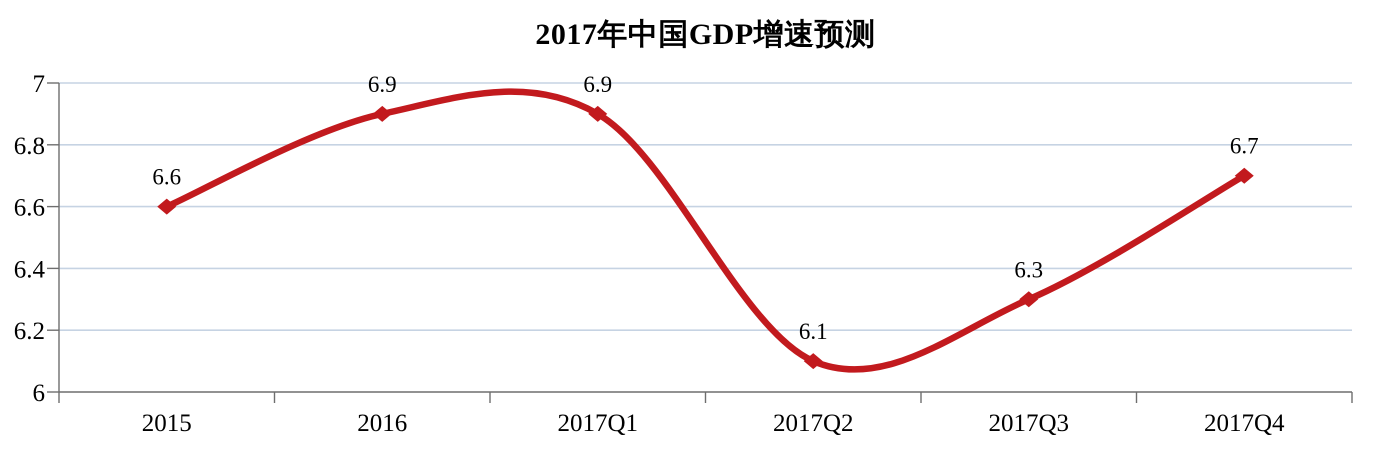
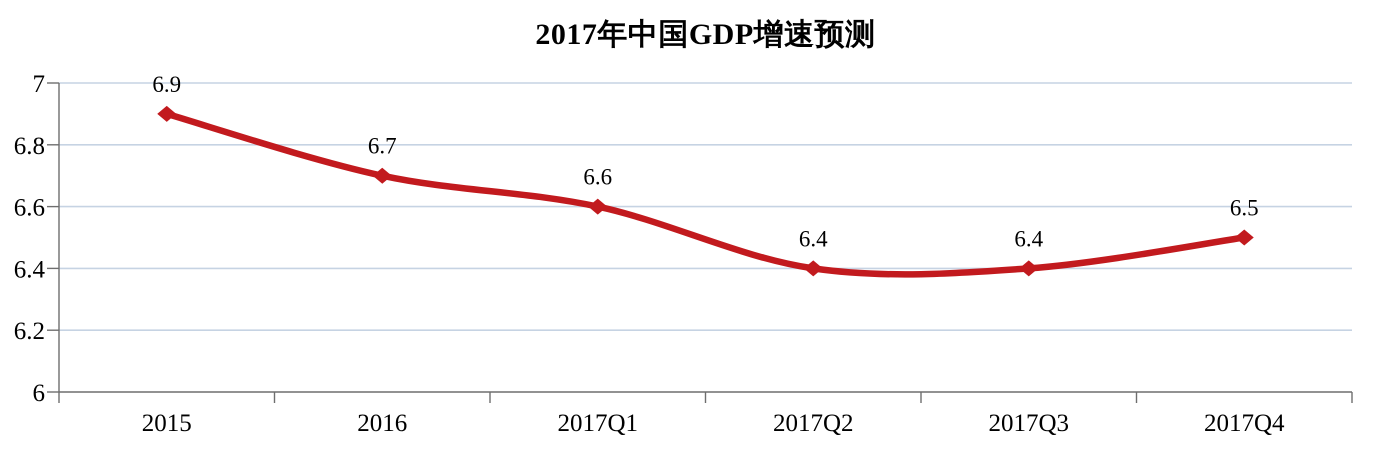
2015: 6.6 -> 6.9
2016: 6.9 -> 6.7
2017Q1: 6.9 -> 6.6
2017Q2: 6.1 -> 6.4
2017Q3: 6.3 -> 6.4
2017Q4: 6.7 -> 6.5
